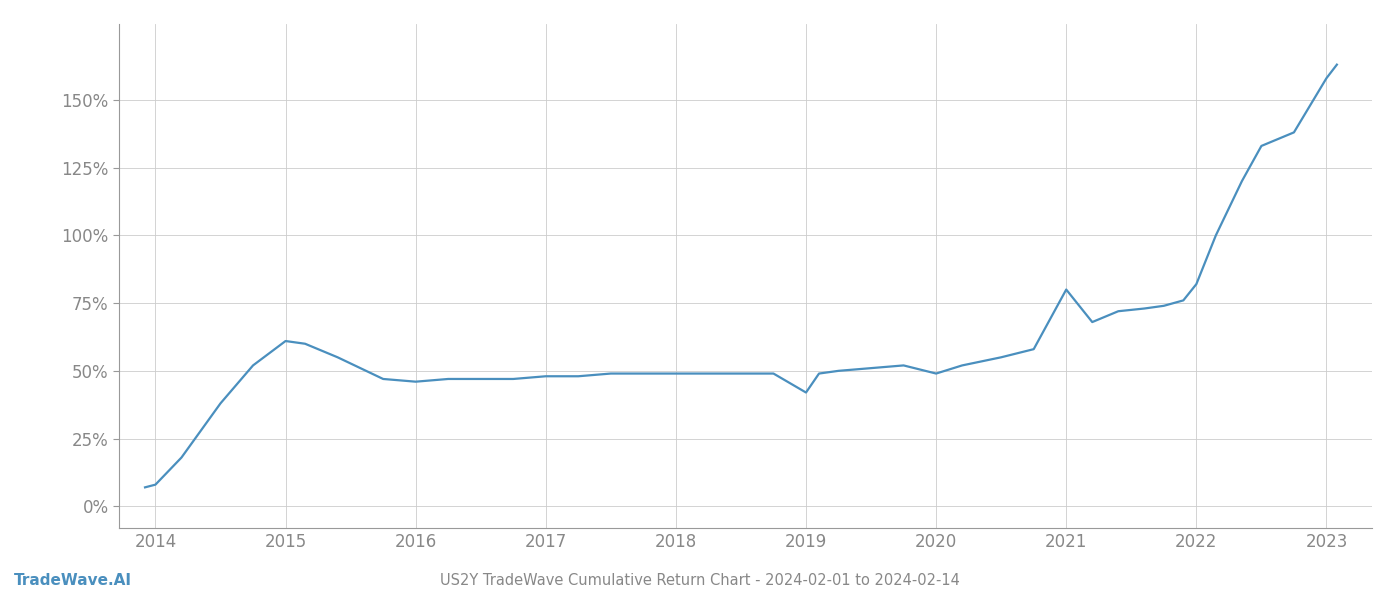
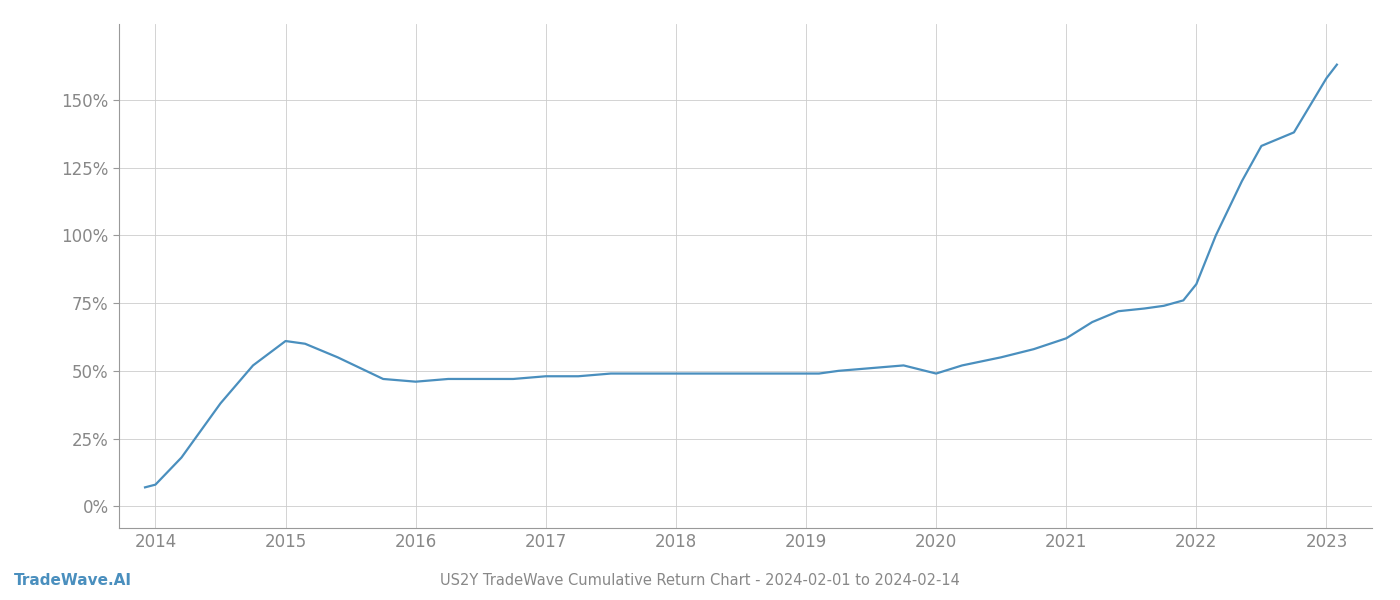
2019: 42% -> 49%
2021: 80% -> 62%
